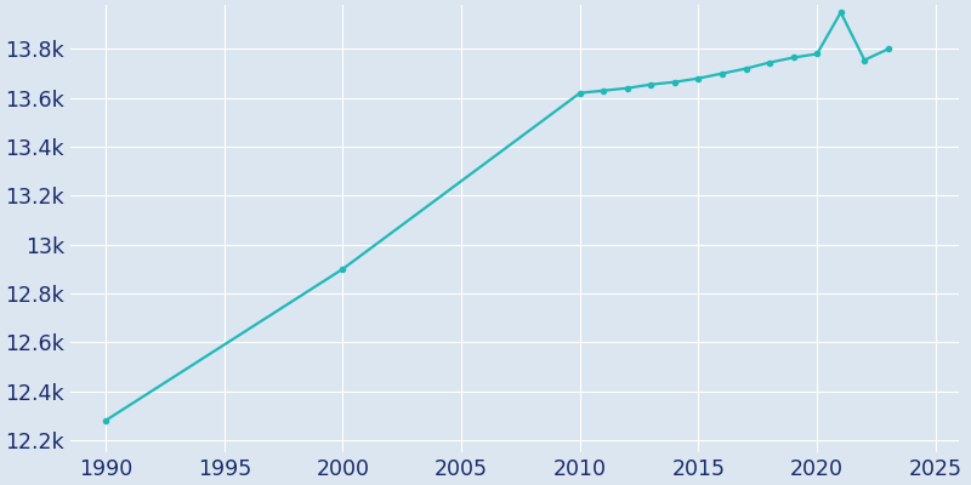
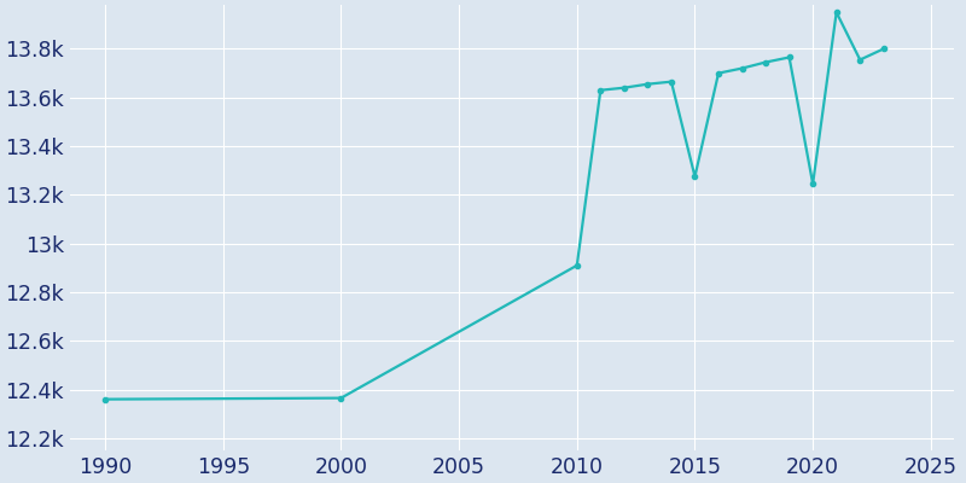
1990: 12.280k -> 12.360k
2000: 12.900k -> 12.365k
2010: 13.620k -> 12.910k
2015: 13.680k -> 13.275k
2020: 13.780k -> 13.245k
